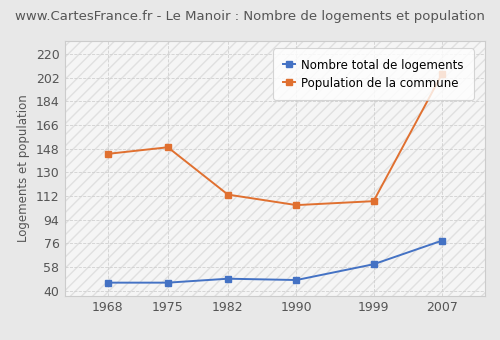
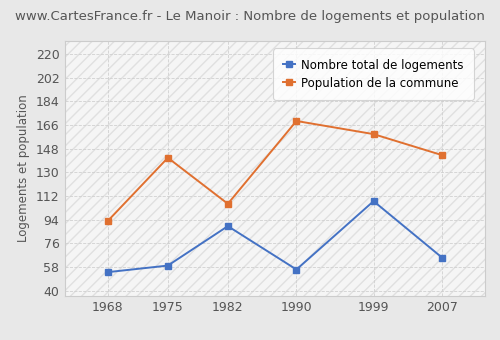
Nombre total de logements/1968: 46 -> 54
Population de la commune/1968: 144 -> 93
Nombre total de logements/1975: 46 -> 59
Population de la commune/1975: 149 -> 141
Nombre total de logements/1982: 49 -> 89
Population de la commune/1982: 113 -> 106
Nombre total de logements/1990: 48 -> 56
Population de la commune/1990: 105 -> 169
Nombre total de logements/1999: 60 -> 108
Population de la commune/1999: 108 -> 159
Nombre total de logements/2007: 78 -> 65
Population de la commune/2007: 205 -> 143
